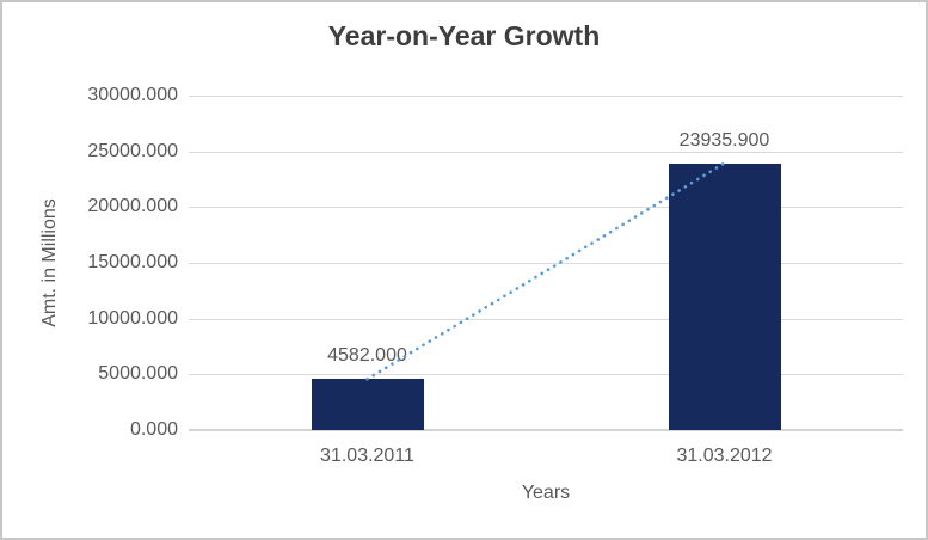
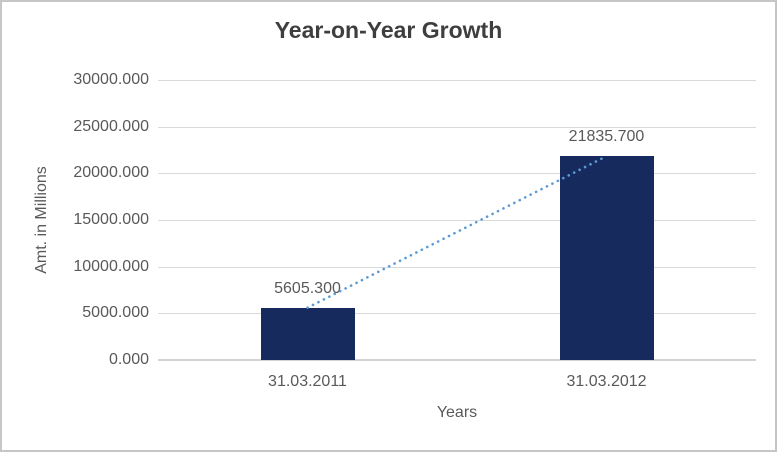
31.03.2011: 4582.000 -> 5605.300
31.03.2012: 23935.900 -> 21835.700
